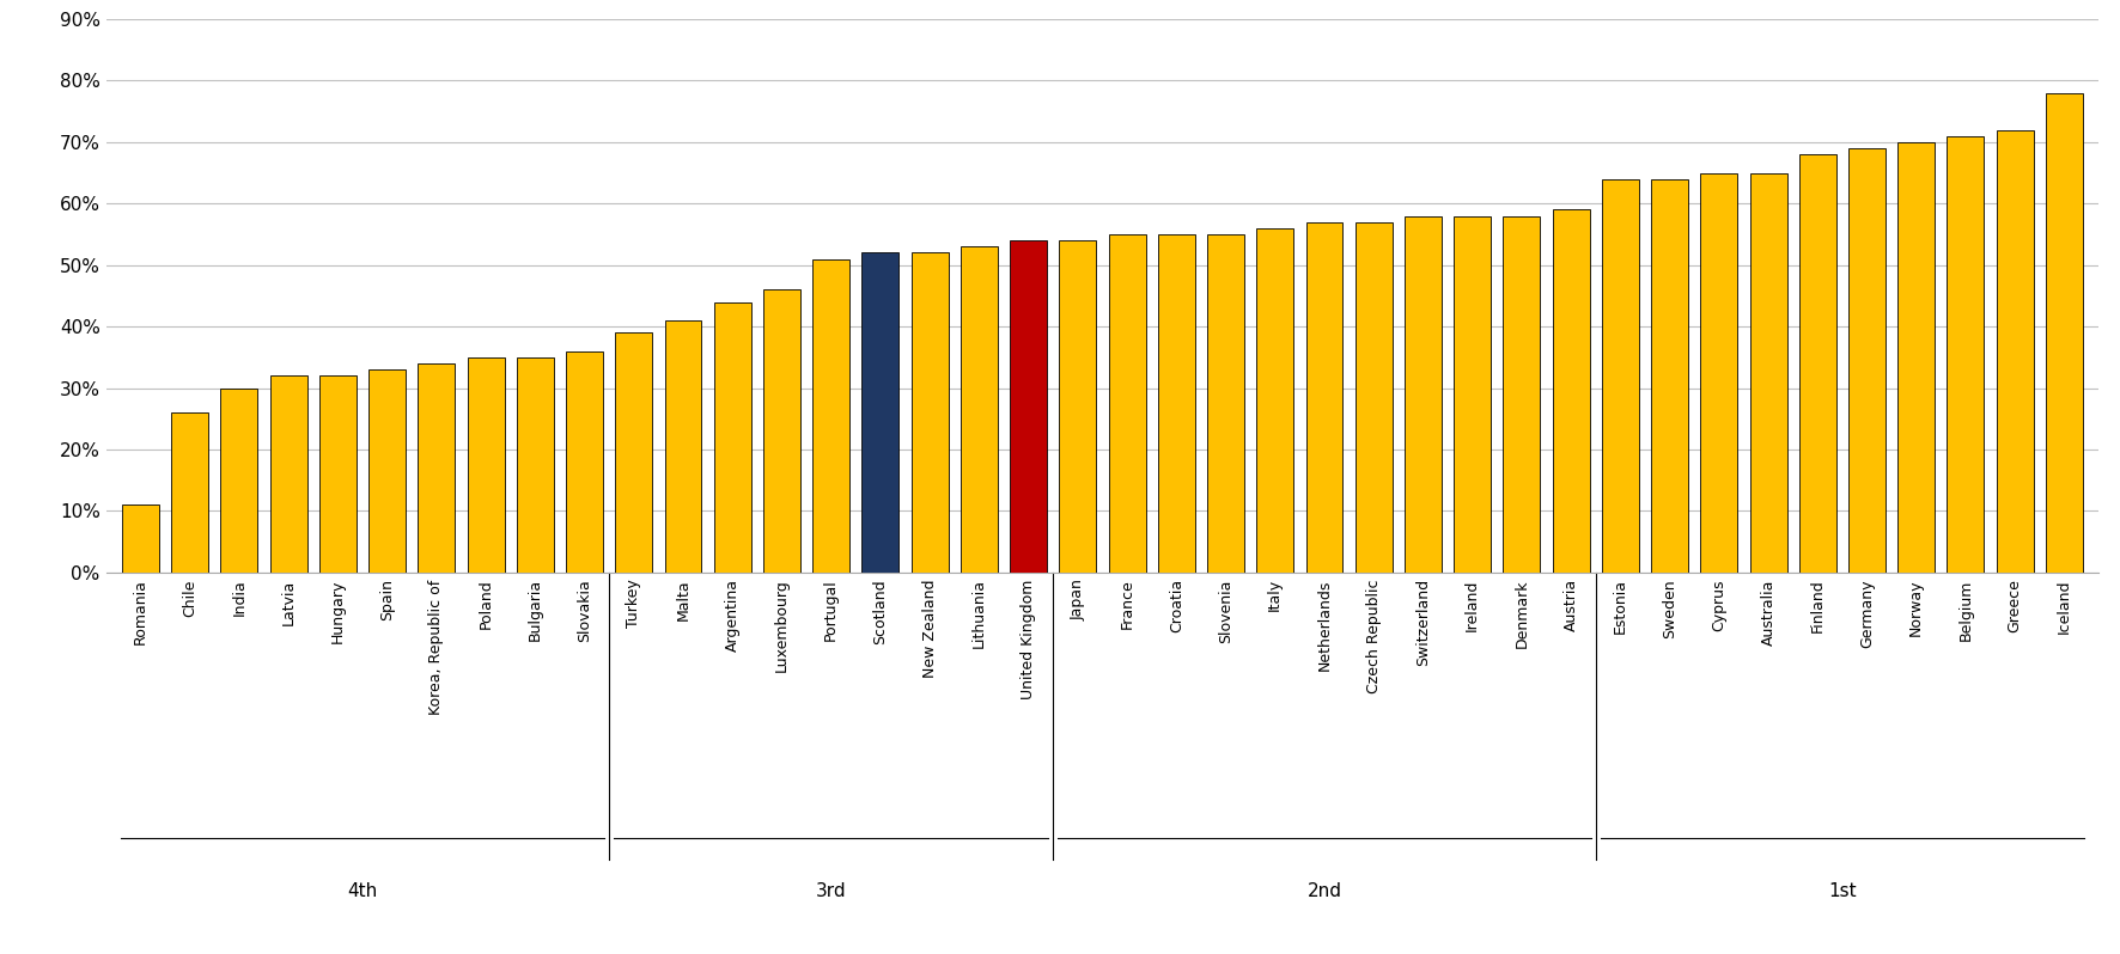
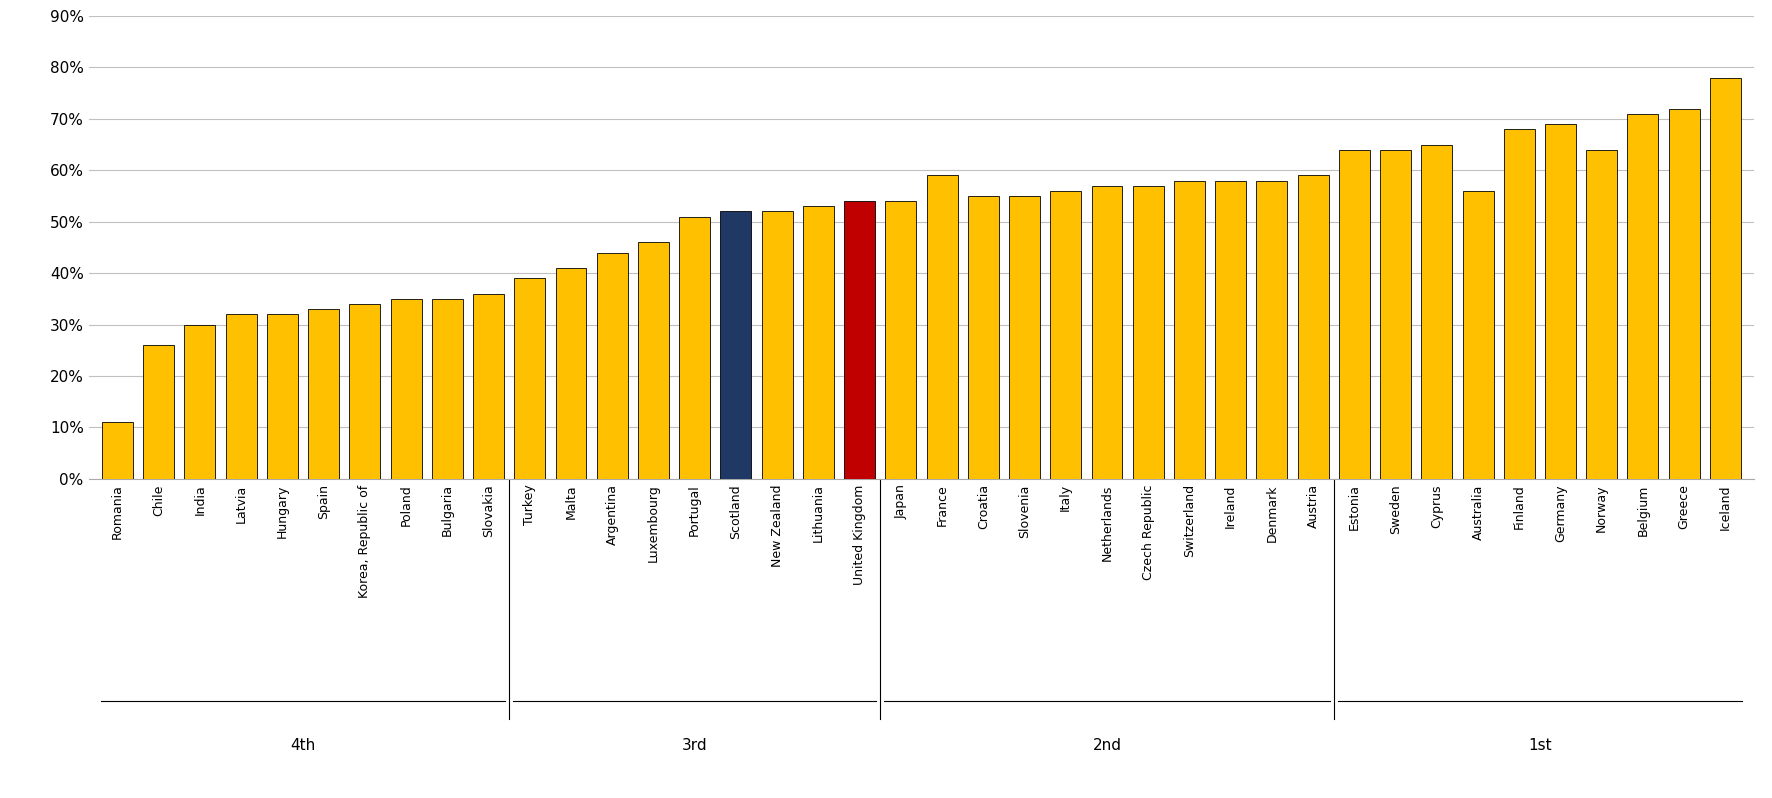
France: 55% -> 59%
Australia: 65% -> 56%
Norway: 70% -> 64%
